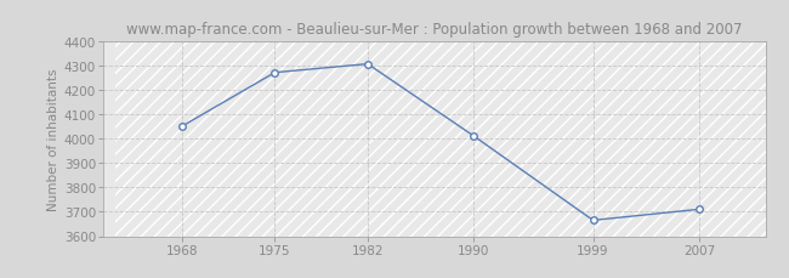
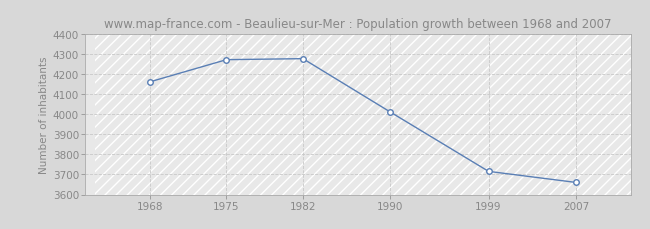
1968: 4050 -> 4160
1982: 4305 -> 4275
1999: 3665 -> 3715
2007: 3710 -> 3660
